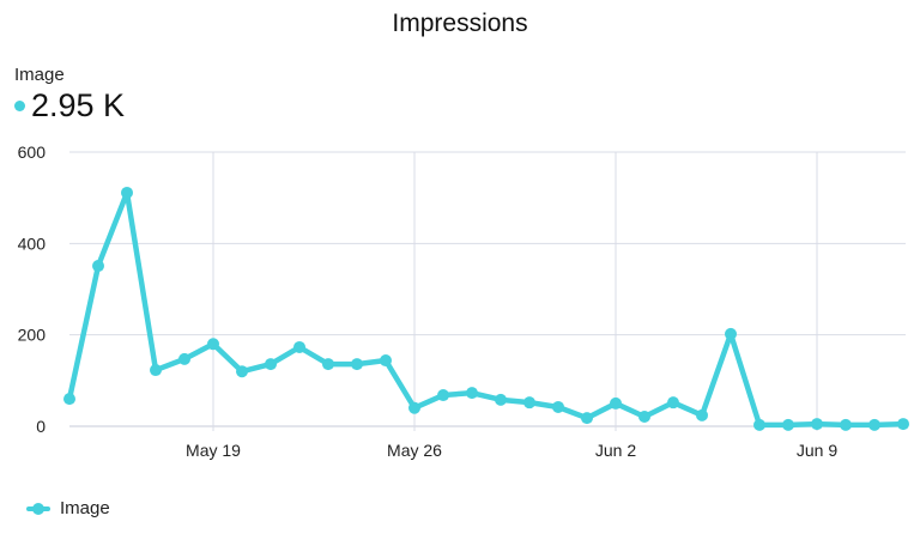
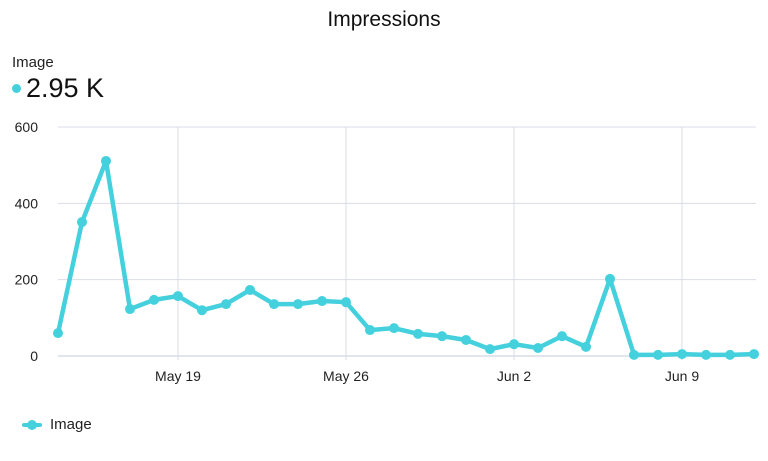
May 19: 180 -> 160
May 26: 40 -> 140
Jun 2: 50 -> 30
